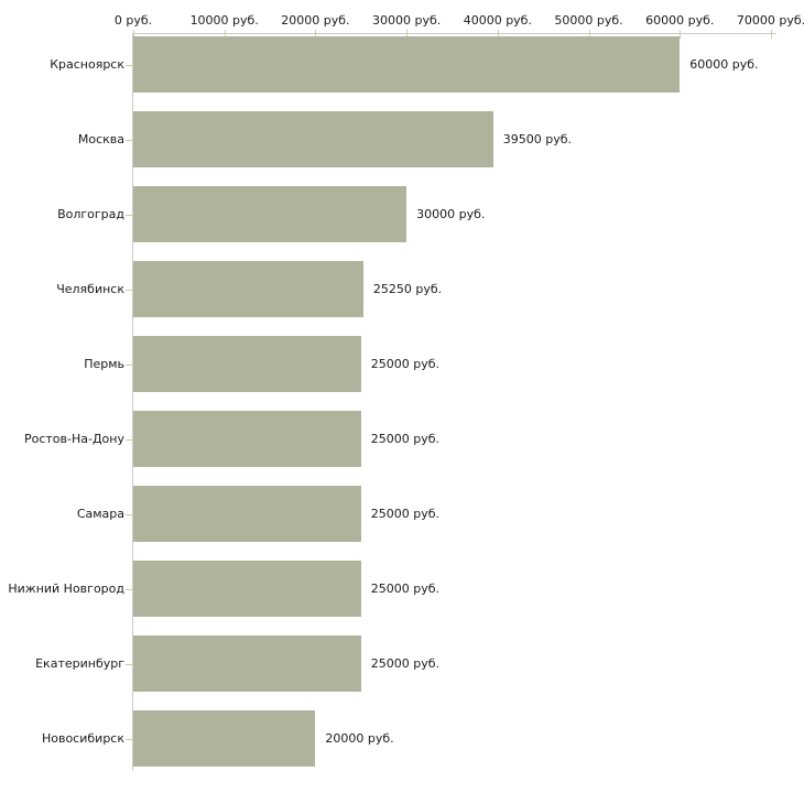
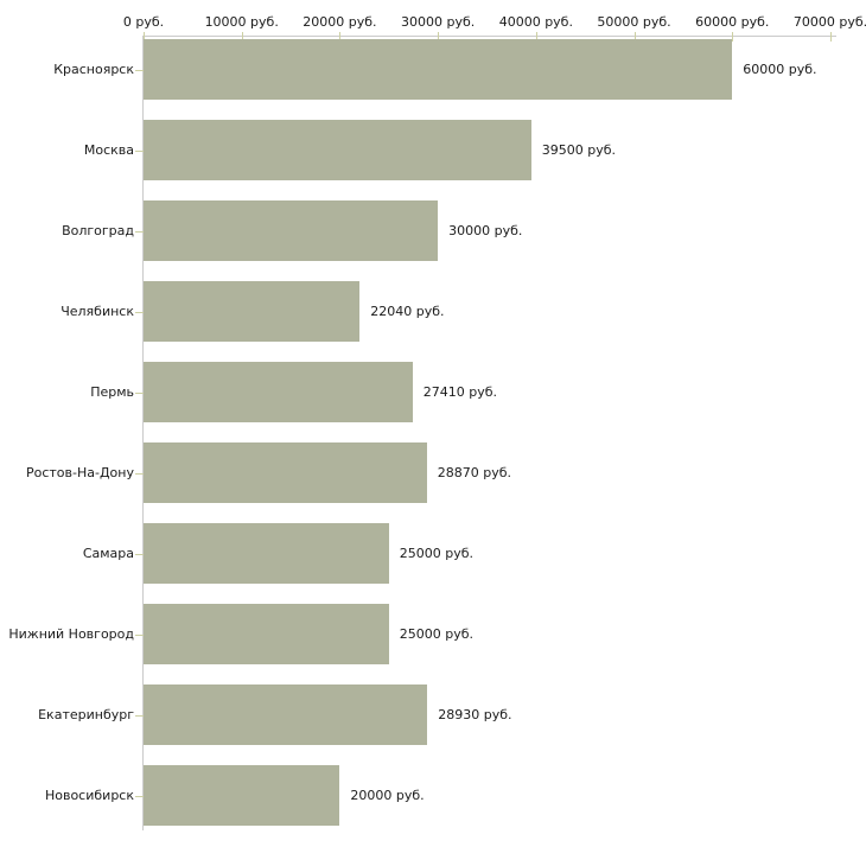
Челябинск: 25250 -> 22040
Пермь: 25000 -> 27410
Ростов-На-Дону: 25000 -> 28870
Екатеринбург: 25000 -> 28930
